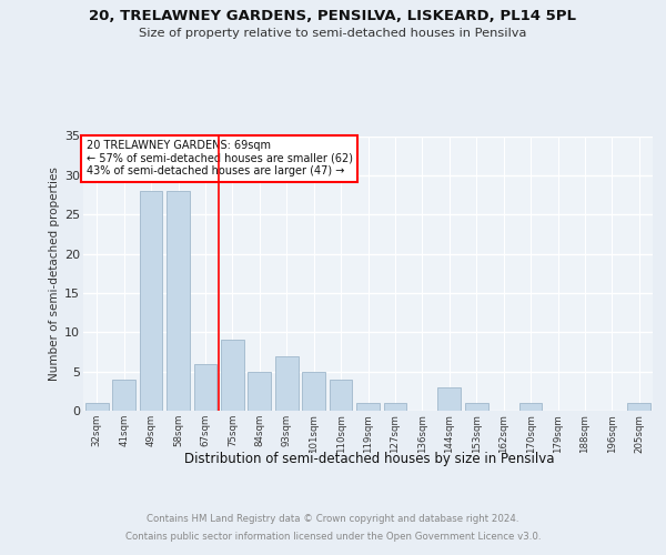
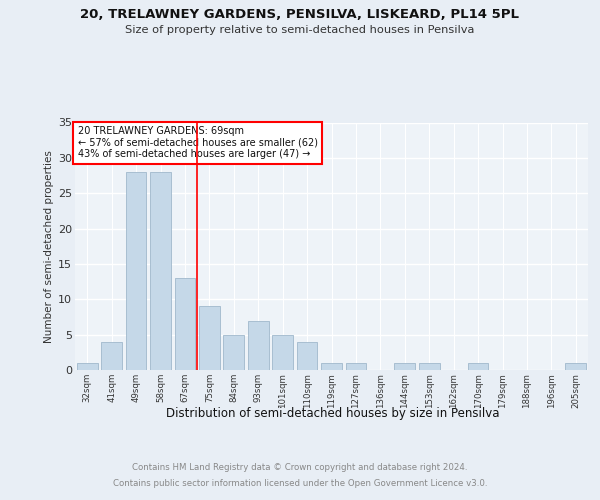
67sqm: 6 -> 13
144sqm: 3 -> 1
